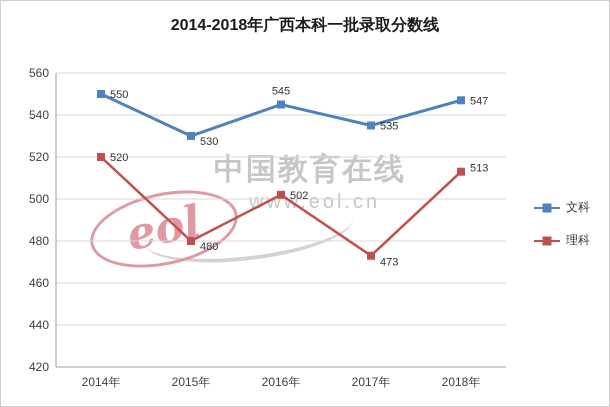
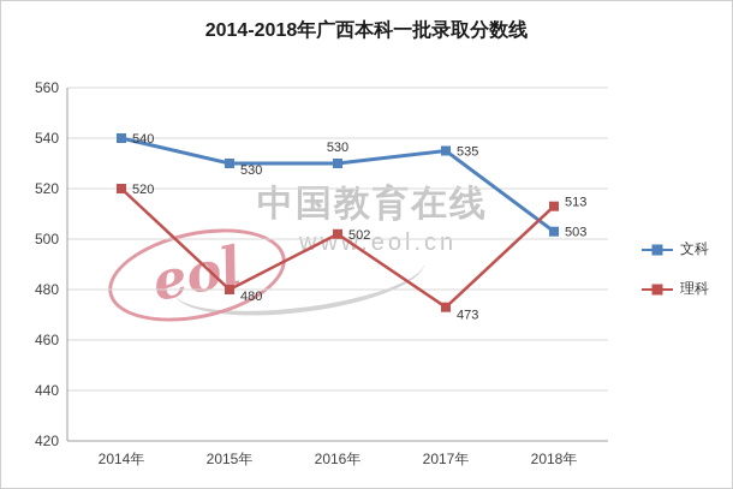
文科/2014年: 550 -> 540
文科/2016年: 545 -> 530
文科/2018年: 547 -> 503
